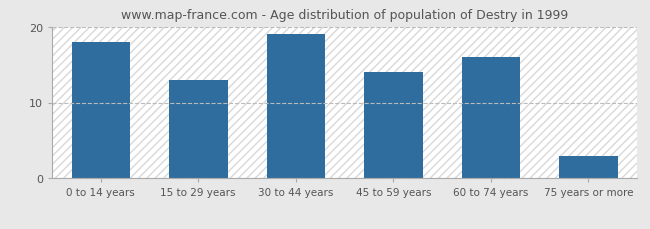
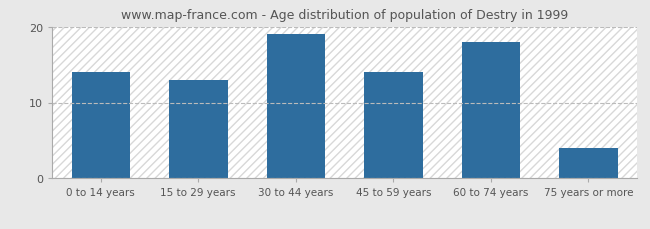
0 to 14 years: 18 -> 14
60 to 74 years: 16 -> 18
75 years or more: 3 -> 4
